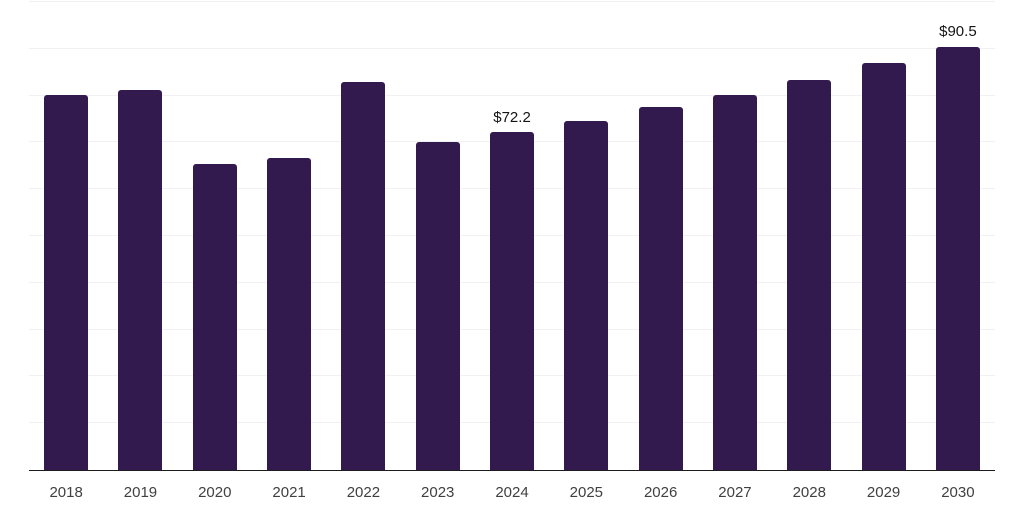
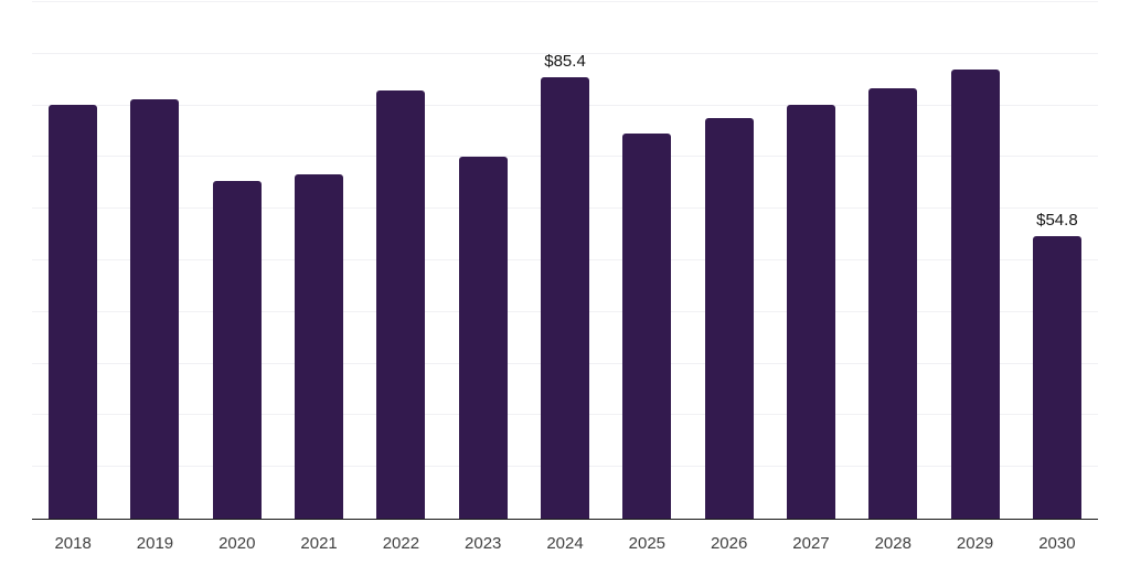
2024: $72.2 -> $85.4
2030: $90.5 -> $54.8
